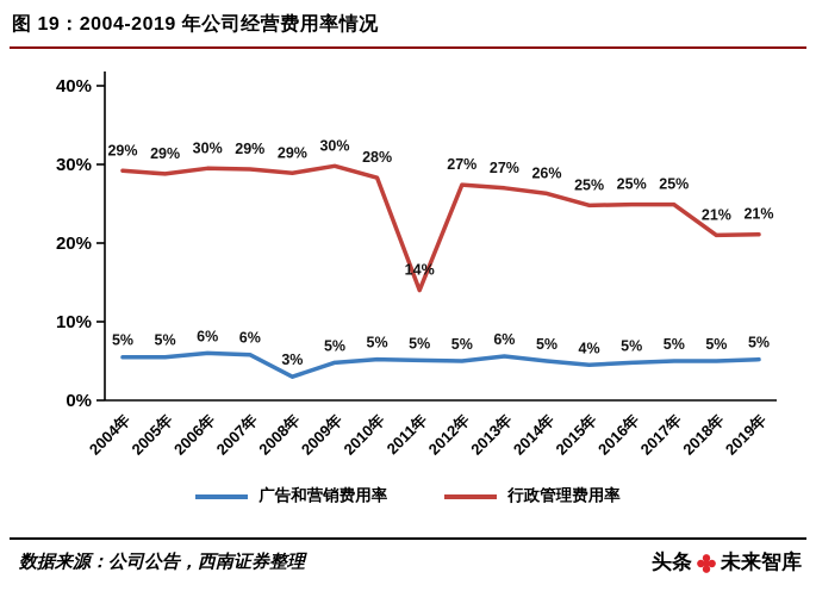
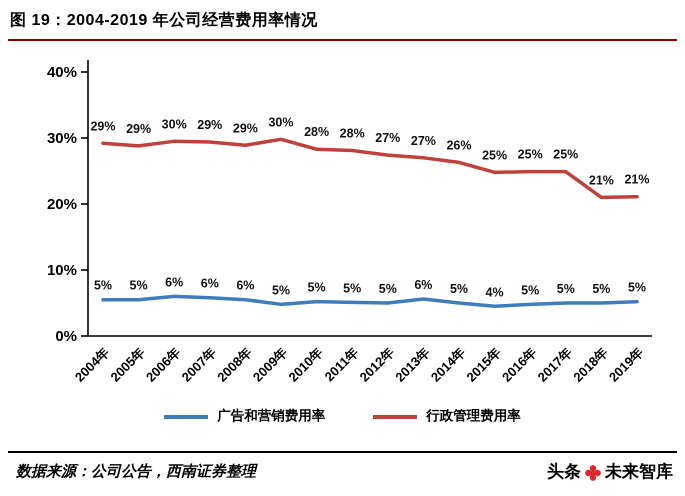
广告和营销费用率/2008年: 3% -> 6%
行政管理费用率/2011年: 14% -> 28%
